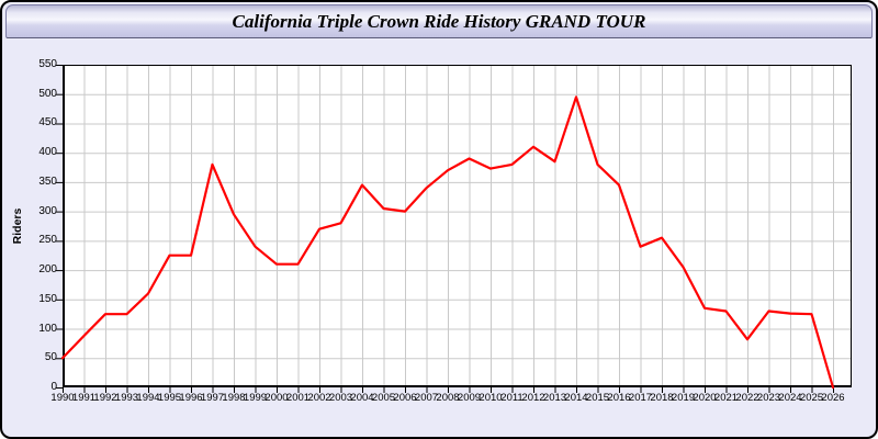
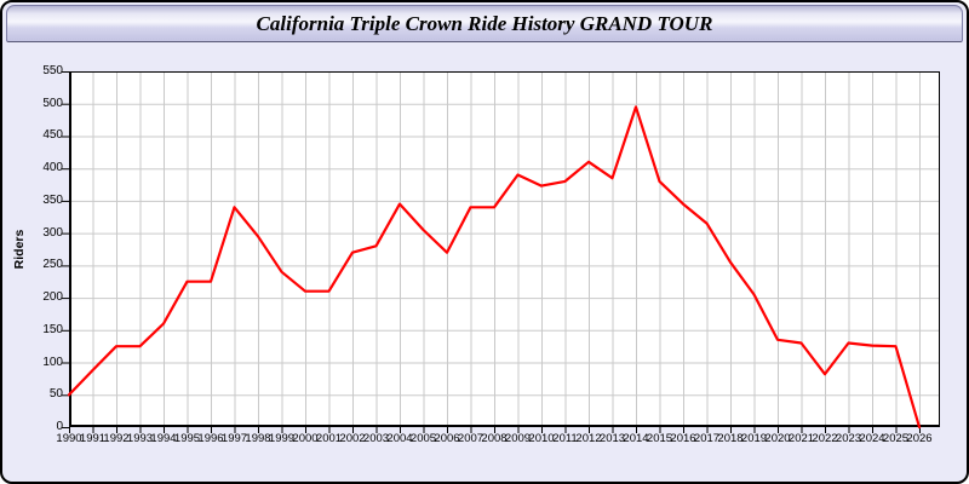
1997: 380 -> 340
2006: 300 -> 270
2008: 370 -> 340
2017: 240 -> 320
